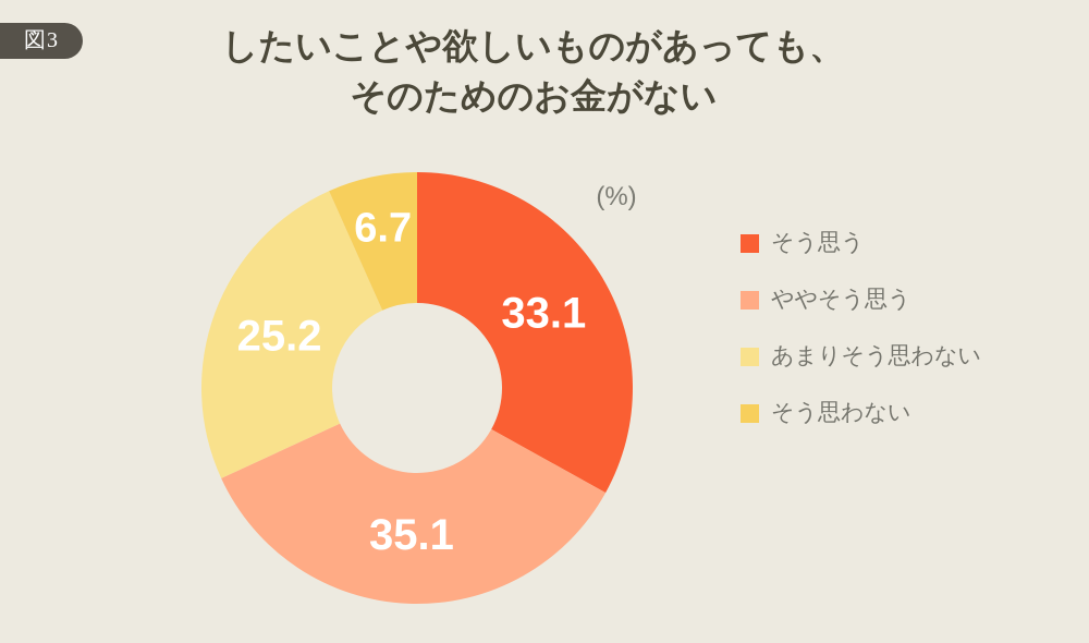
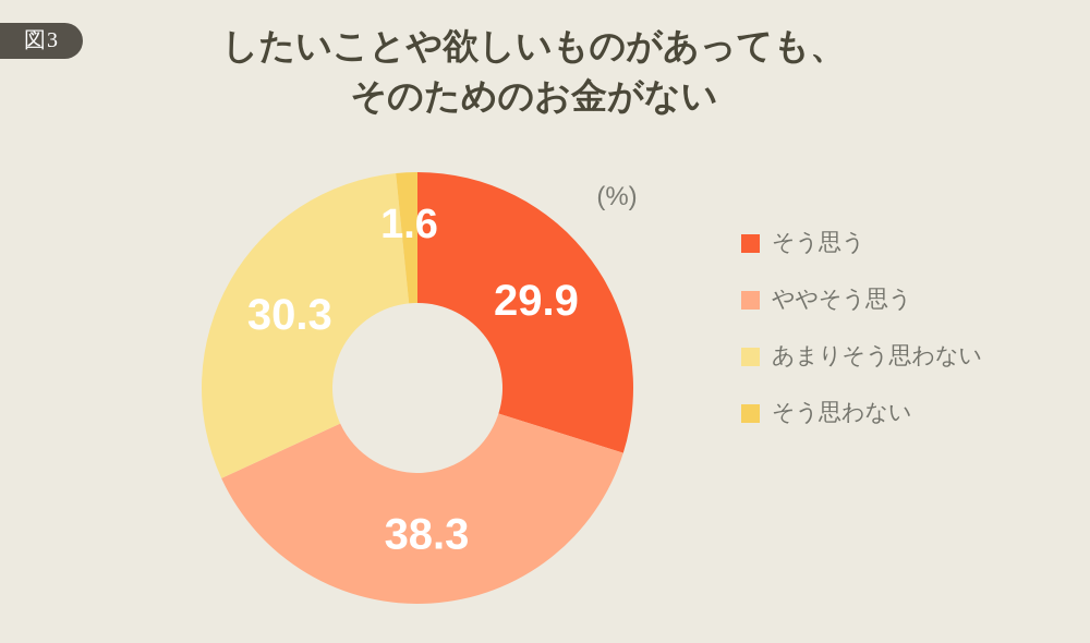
そう思う: 33.1 -> 29.9
ややそう思う: 35.1 -> 38.3
あまりそう思わない: 25.2 -> 30.3
そう思わない: 6.7 -> 1.6
